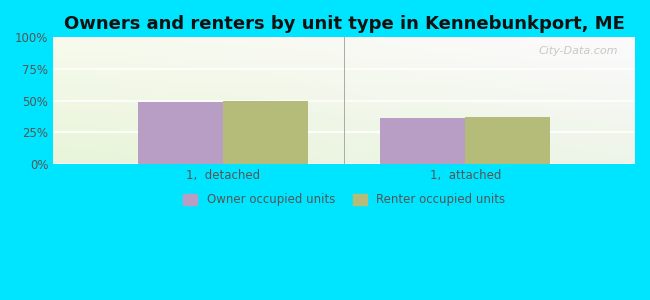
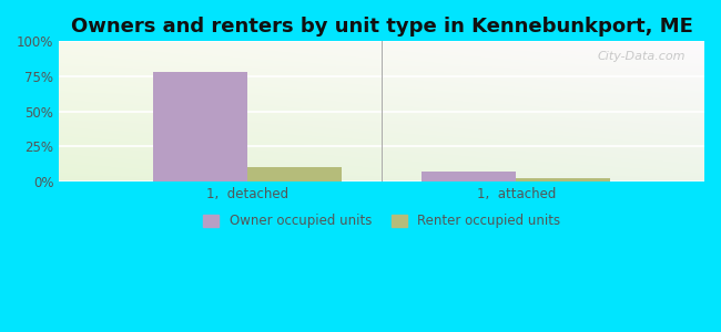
Owner occupied units/1, detached: 49% -> 78%
Renter occupied units/1, detached: 50% -> 10%
Owner occupied units/1, attached: 36% -> 7%
Renter occupied units/1, attached: 37% -> 2%
